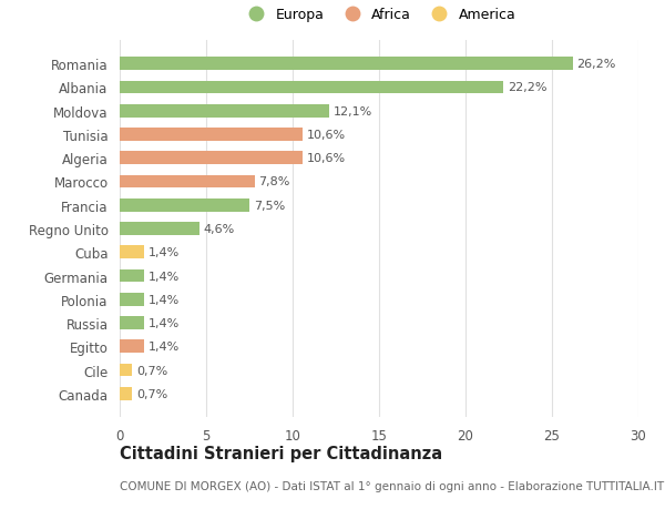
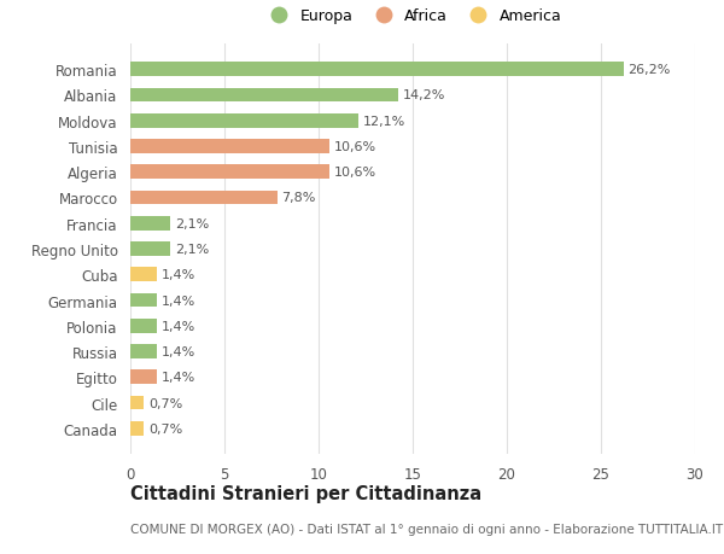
Albania: 22,2% -> 14,2%
Francia: 7,5% -> 2,1%
Regno Unito: 4,6% -> 2,1%
